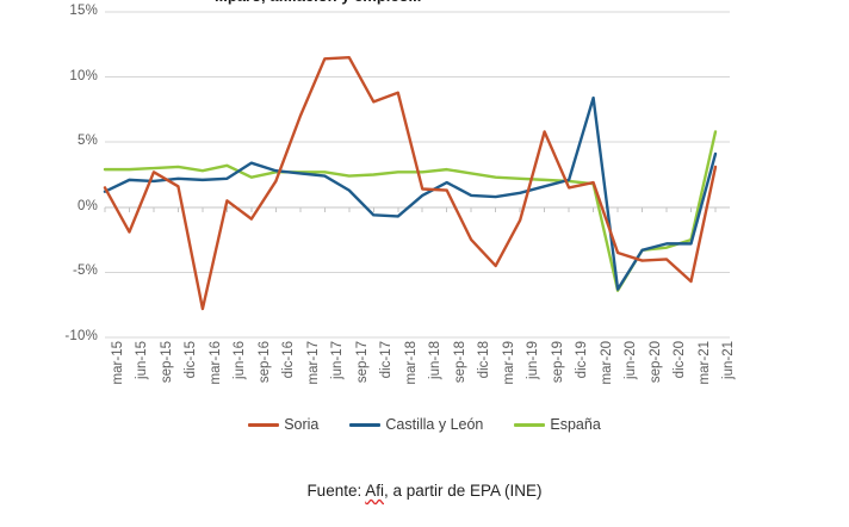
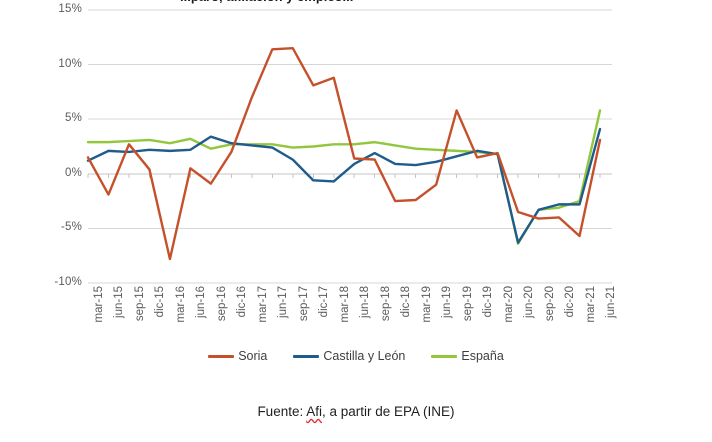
Soria/dic-15: 1.6% -> 0.4%
Soria/mar-19: -4.5% -> -2.4%
Castilla y León/mar-20: 8.4% -> 1.8%
